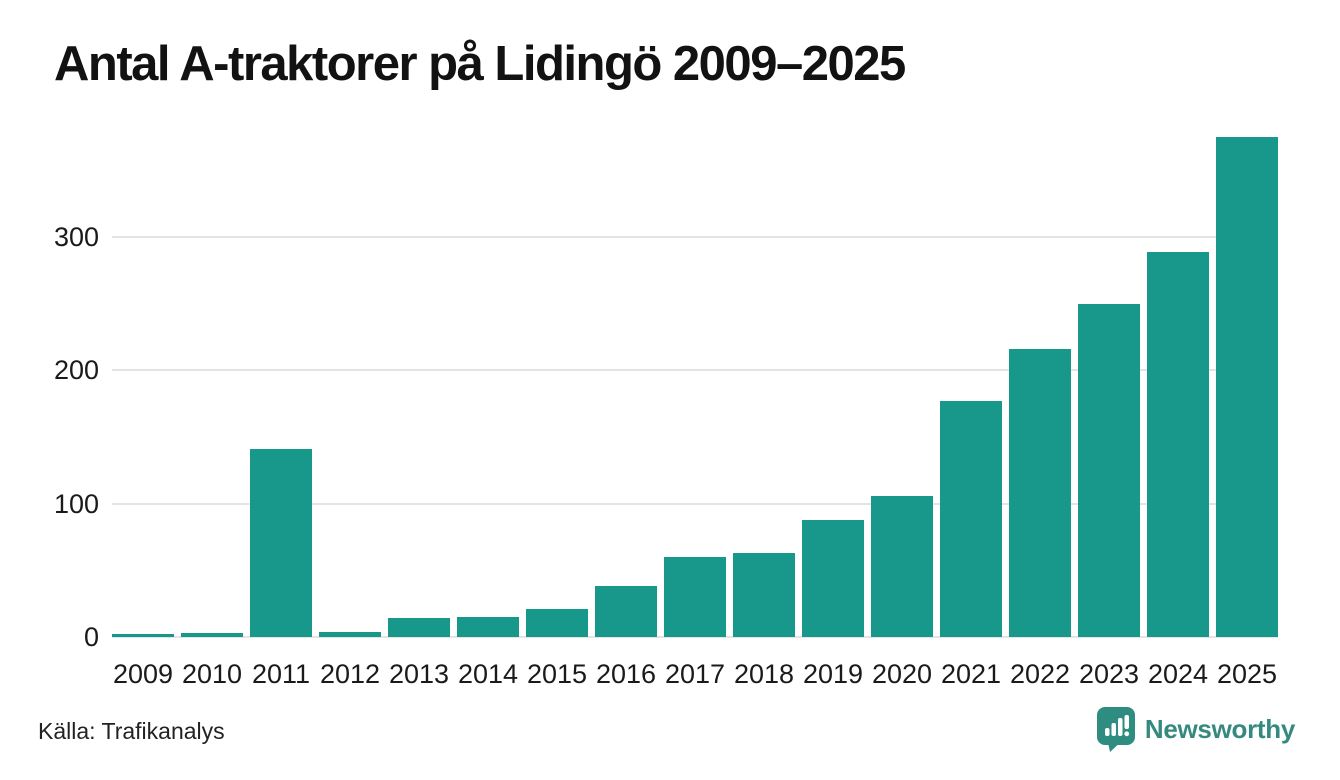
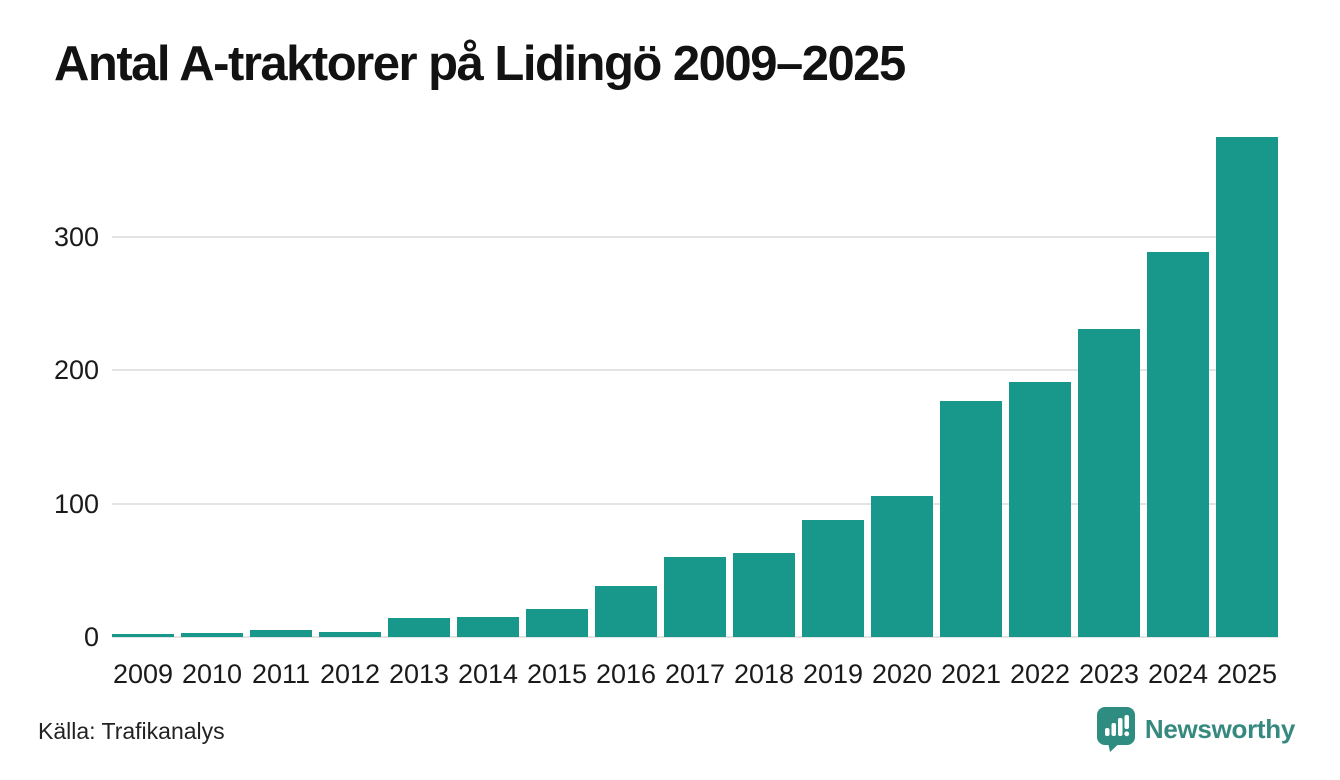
2011: 141 -> 5
2022: 216 -> 191
2023: 250 -> 231
